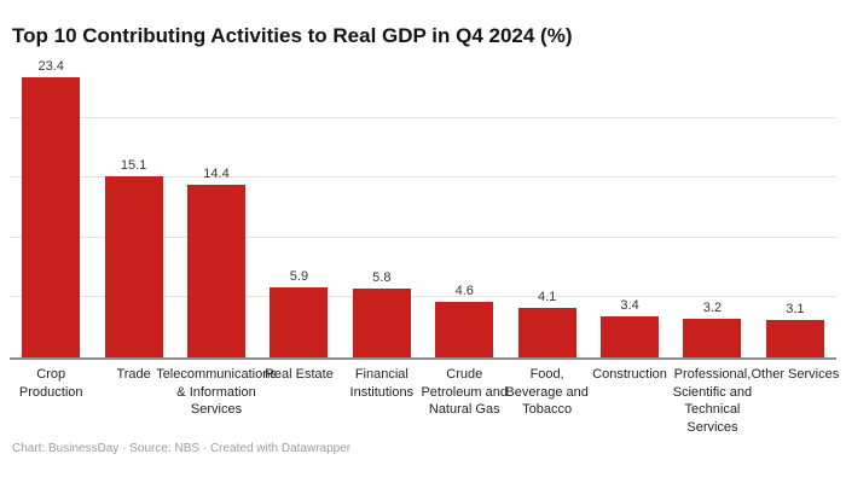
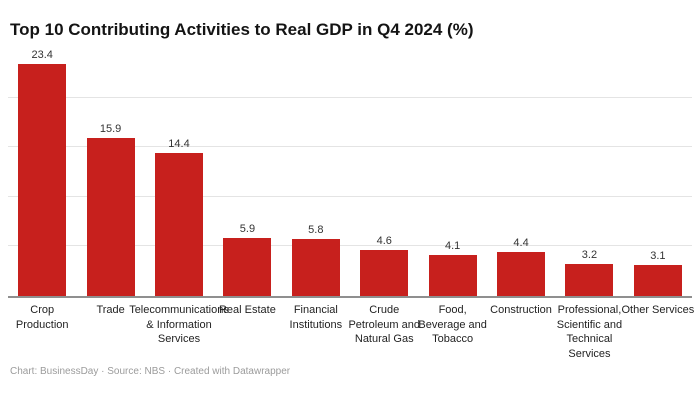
Trade: 15.1 -> 15.9
Construction: 3.4 -> 4.4
